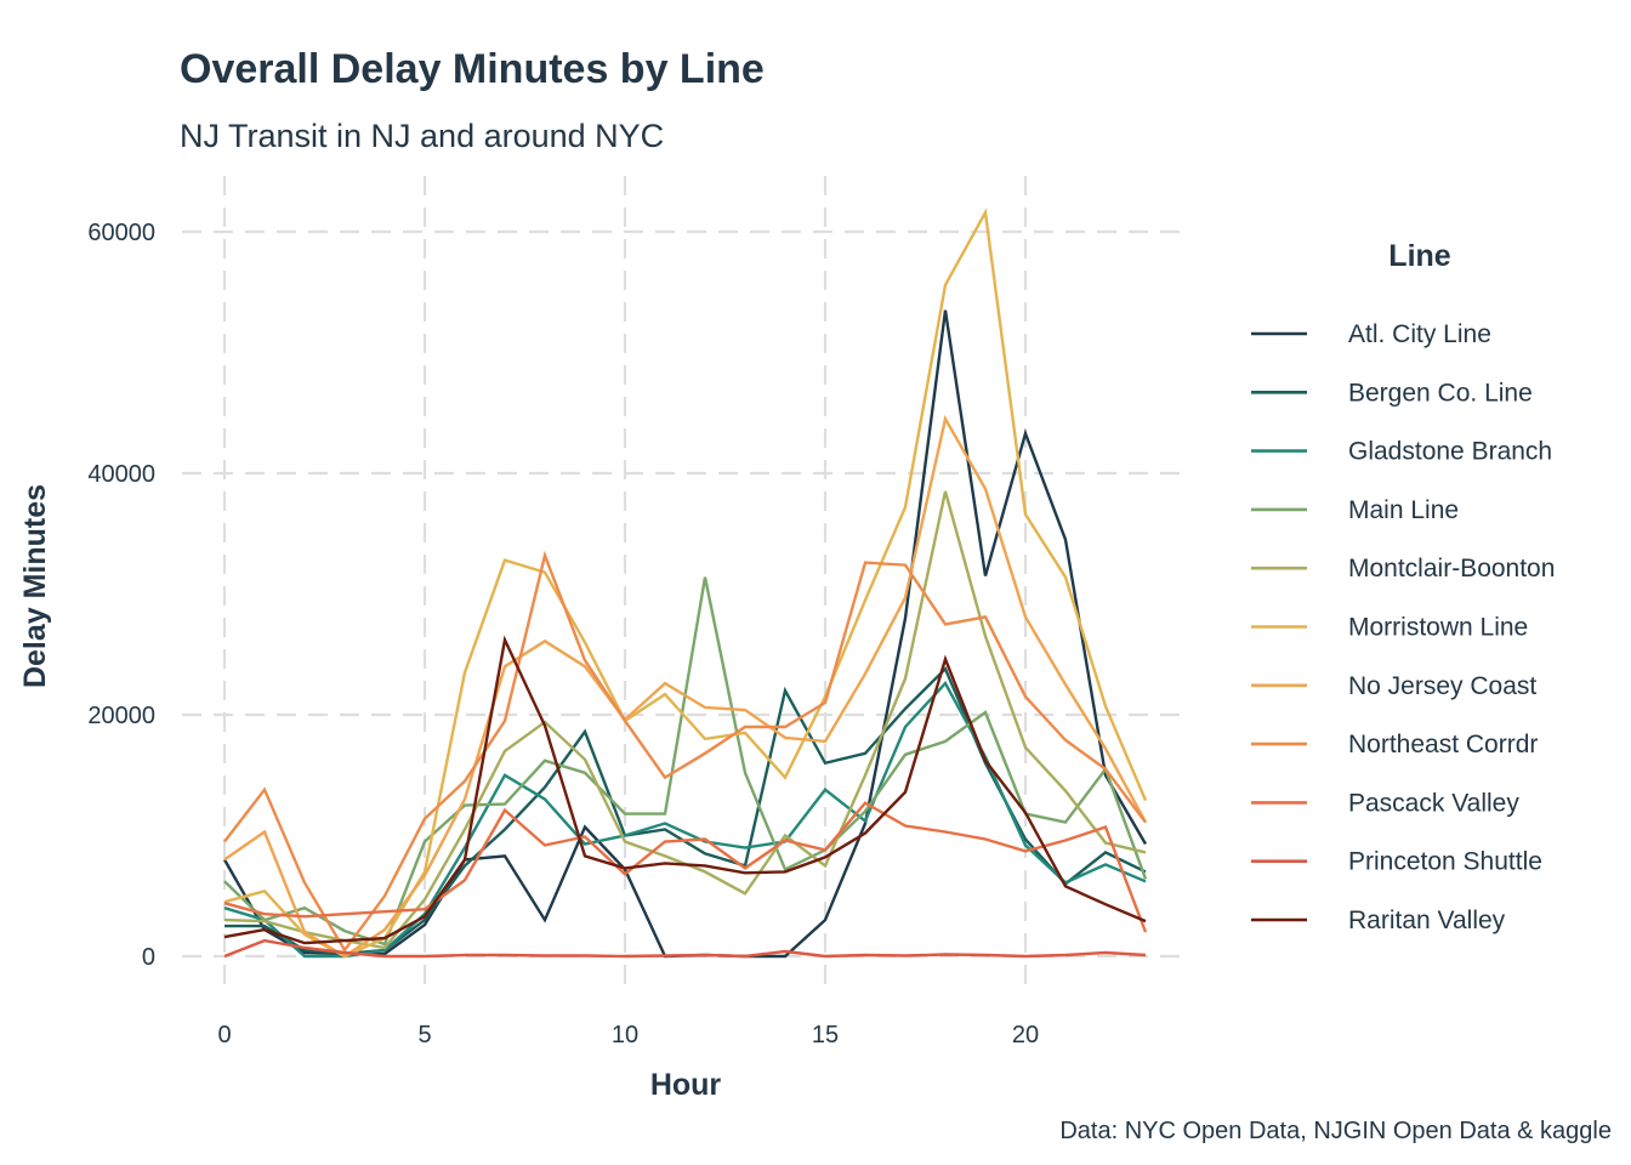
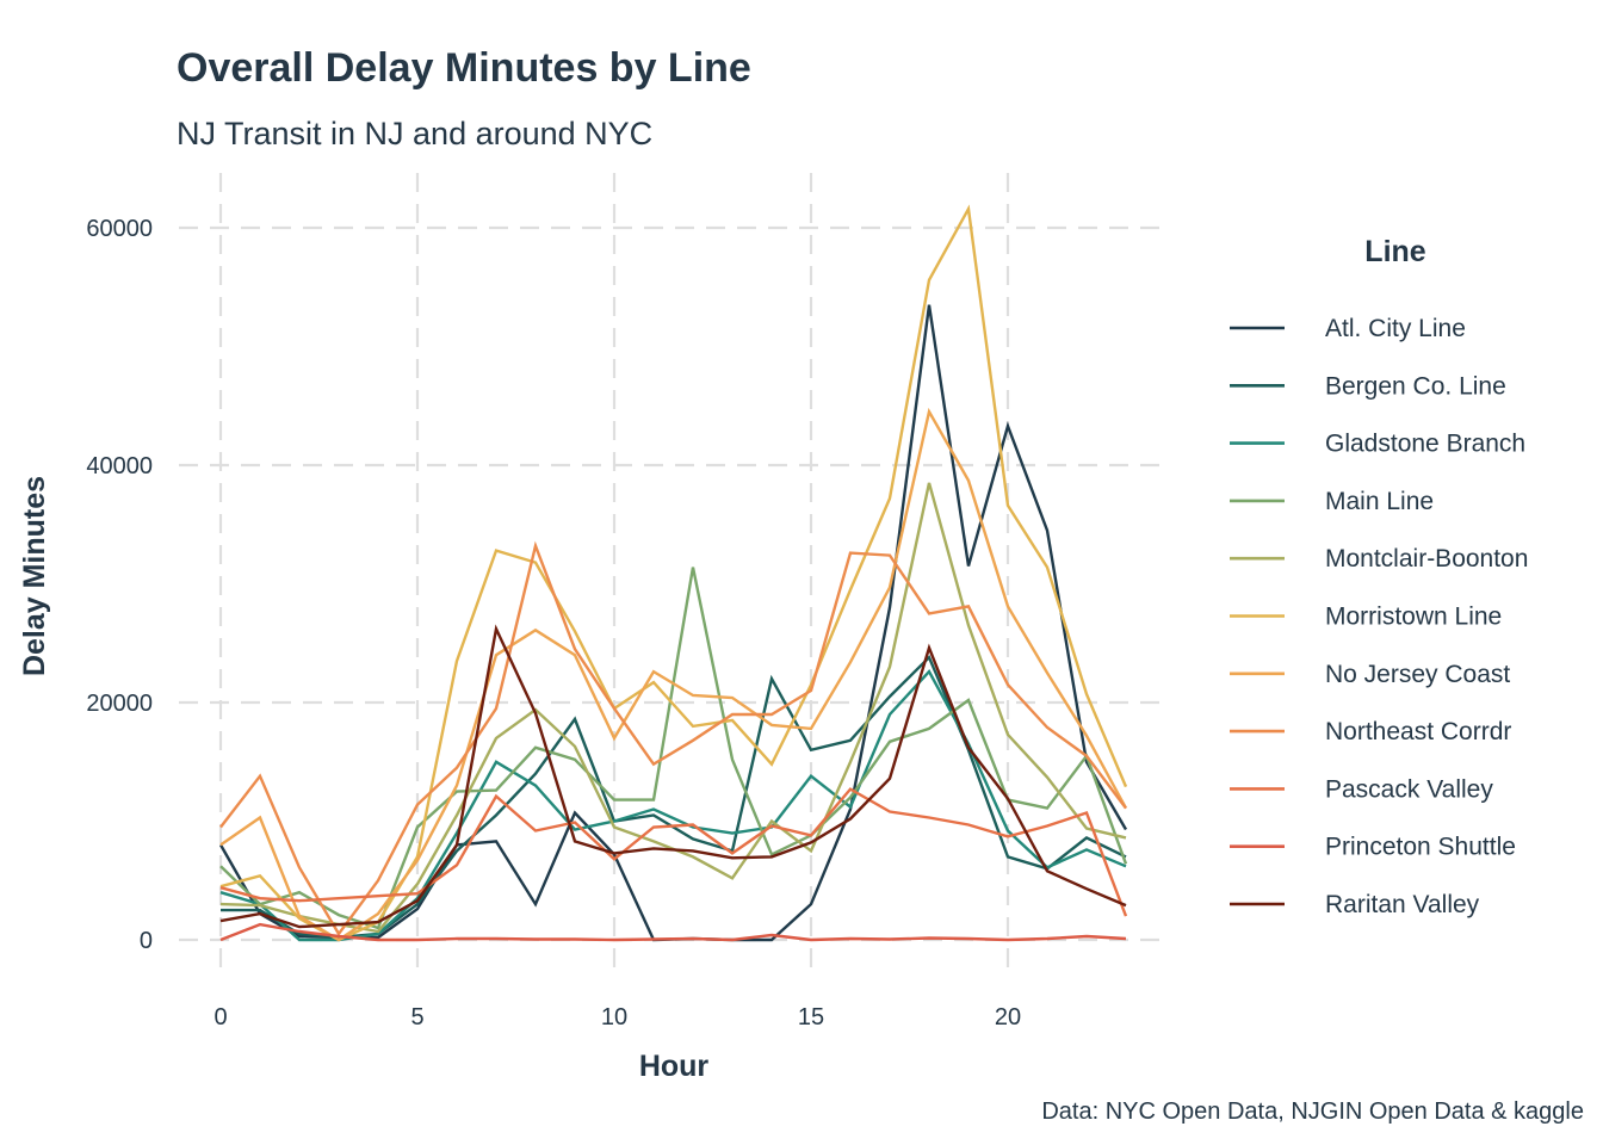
No Jersey Coast/10: 20000 -> 17000
Bergen Co. Line/20: 10000 -> 7000
